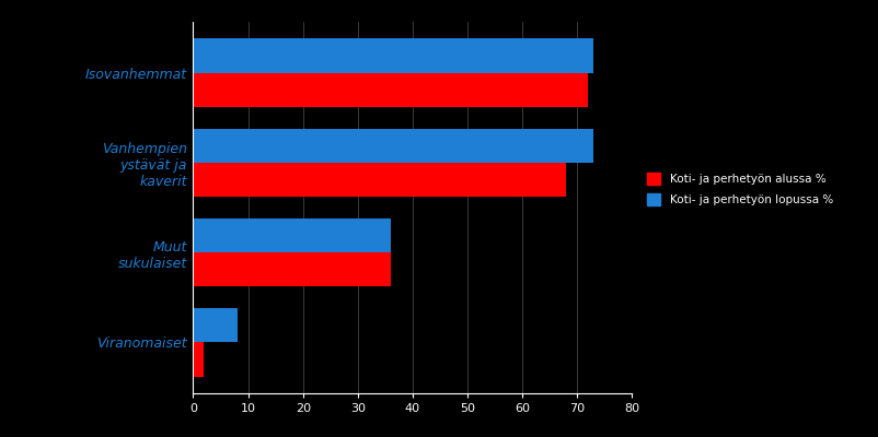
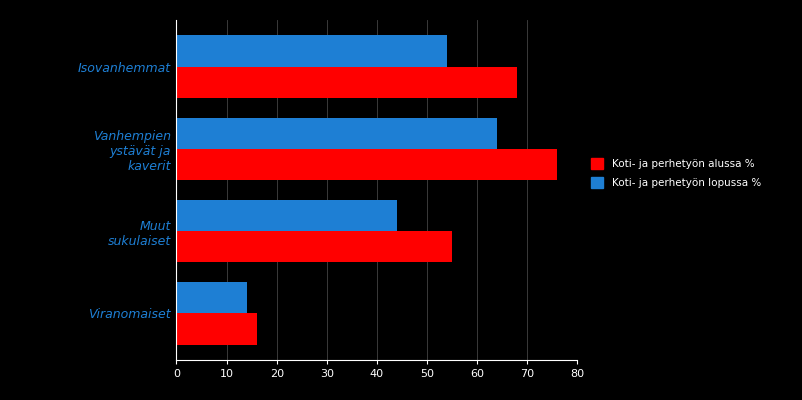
Koti- ja perhetyön lopussa %/Isovanhemmat: 73 -> 54
Koti- ja perhetyön alussa %/Isovanhemmat: 72 -> 68
Koti- ja perhetyön lopussa %/Vanhempien ystävät ja kaverit: 73 -> 64
Koti- ja perhetyön alussa %/Vanhempien ystävät ja kaverit: 68 -> 76
Koti- ja perhetyön lopussa %/Muut sukulaiset: 36 -> 44
Koti- ja perhetyön alussa %/Muut sukulaiset: 36 -> 55
Koti- ja perhetyön lopussa %/Viranomaiset: 8 -> 14
Koti- ja perhetyön alussa %/Viranomaiset: 2 -> 16
